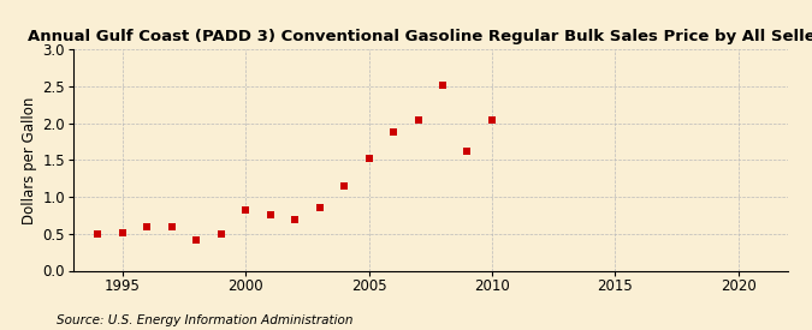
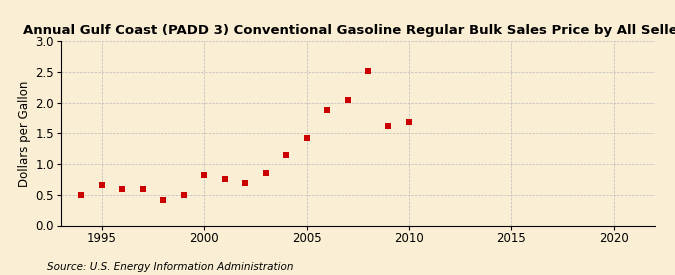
1995: 0.52 -> 0.66
2005: 1.53 -> 1.42
2010: 2.05 -> 1.68
